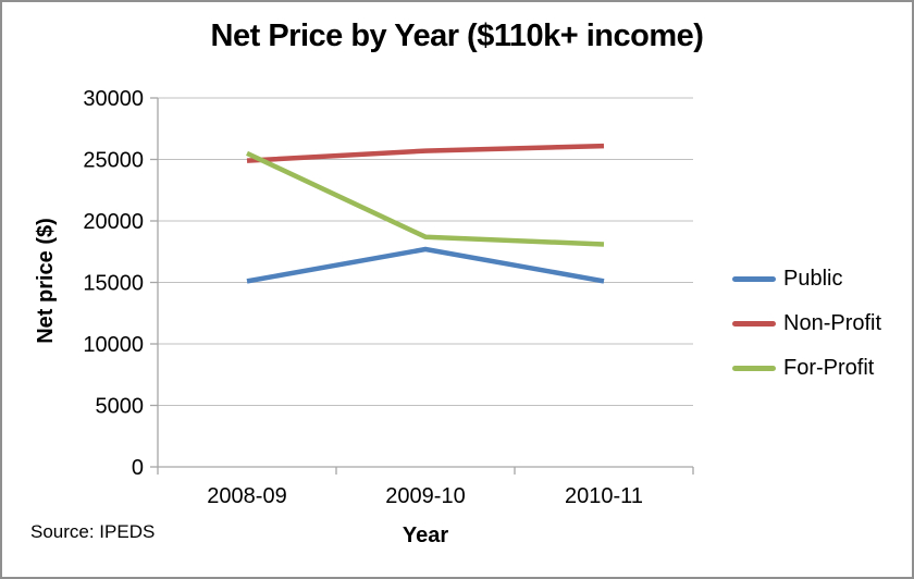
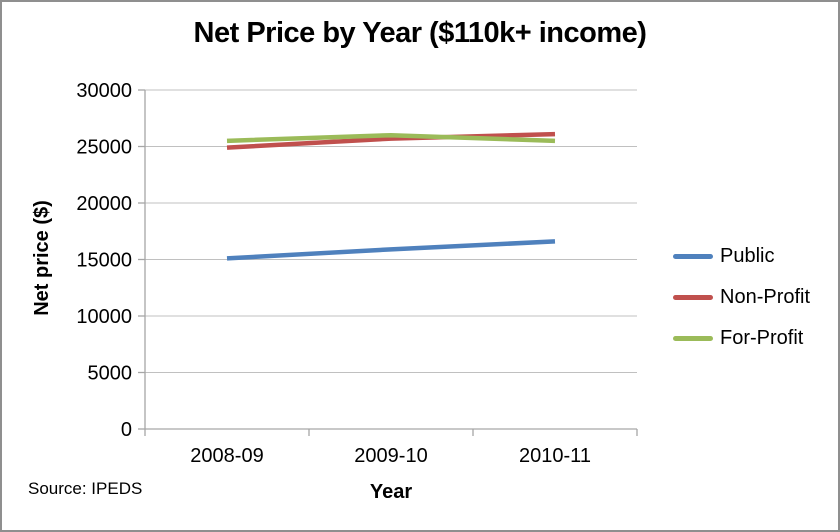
Public/2009-10: 17700 -> 15900
For-Profit/2009-10: 18700 -> 26000
Public/2010-11: 15100 -> 16600
For-Profit/2010-11: 18100 -> 25500
